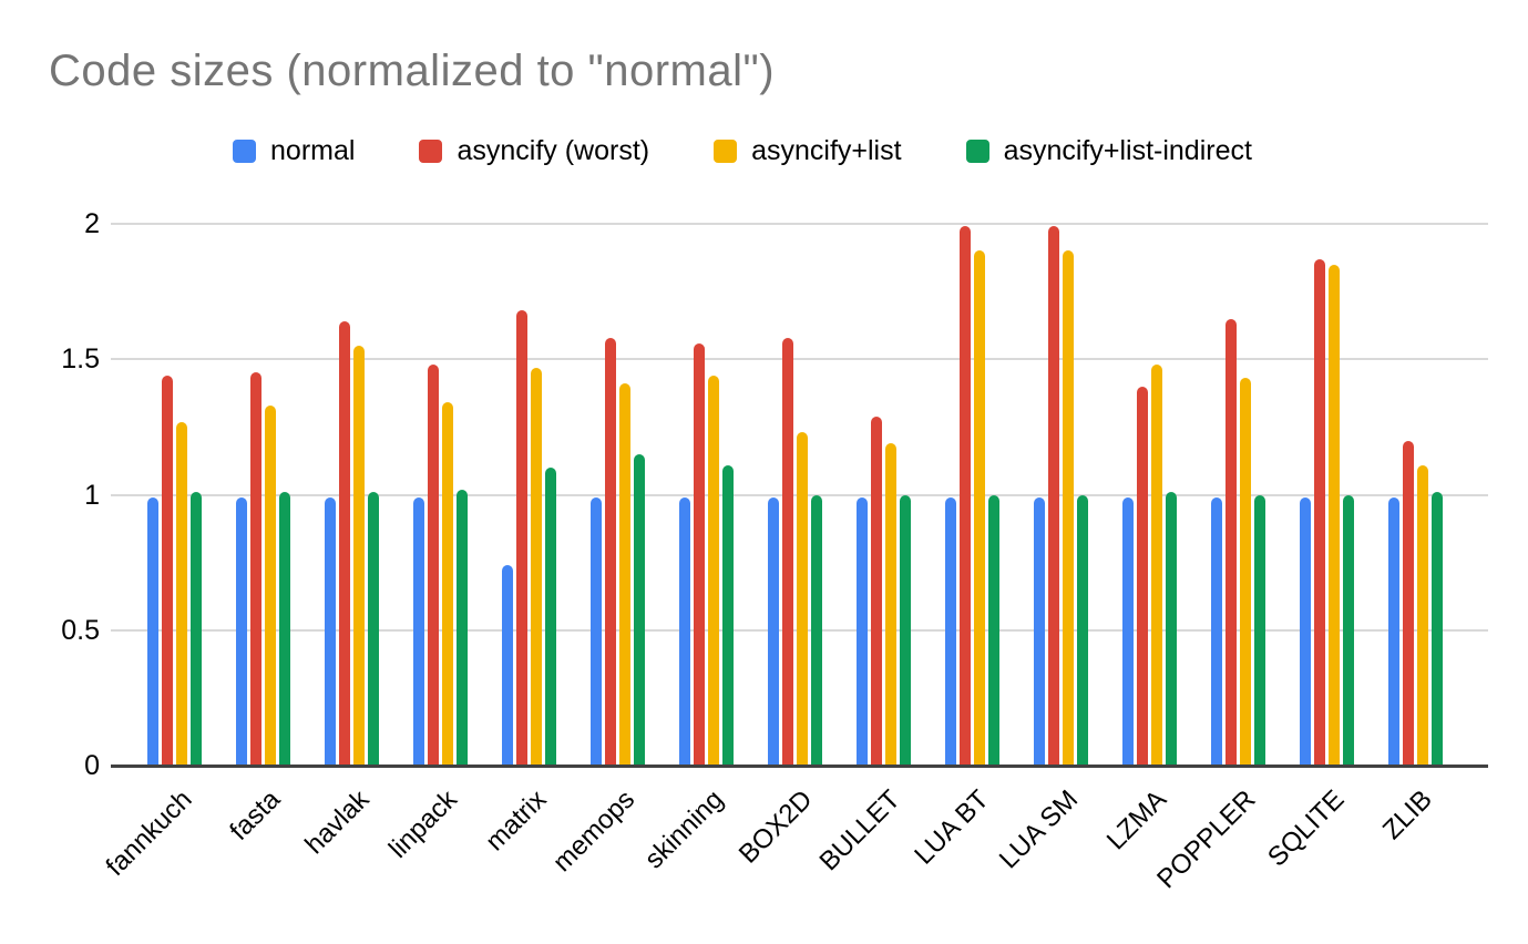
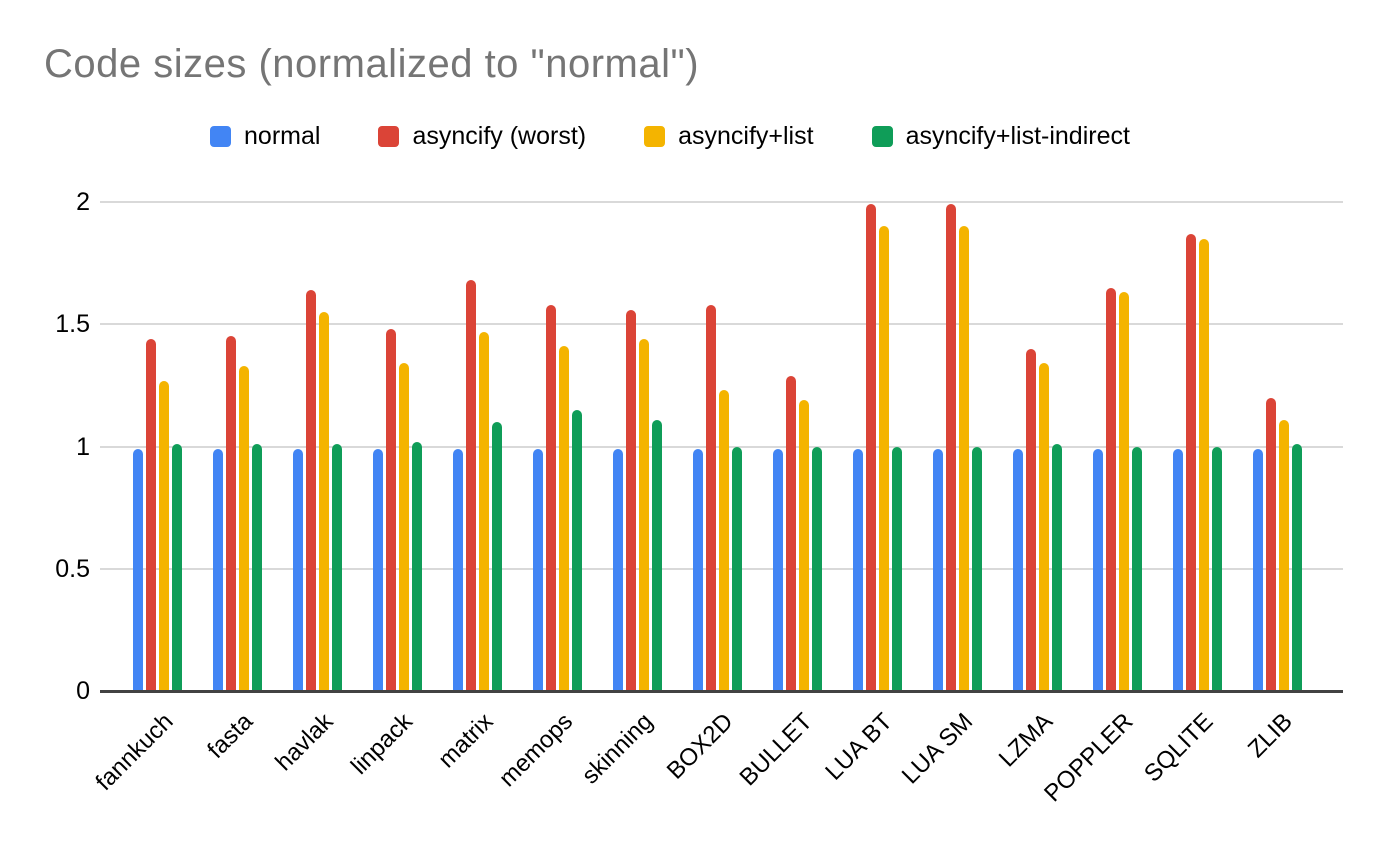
normal/matrix: 0.74 -> 0.99
asyncify+list/LZMA: 1.48 -> 1.34
asyncify+list/POPPLER: 1.43 -> 1.63
